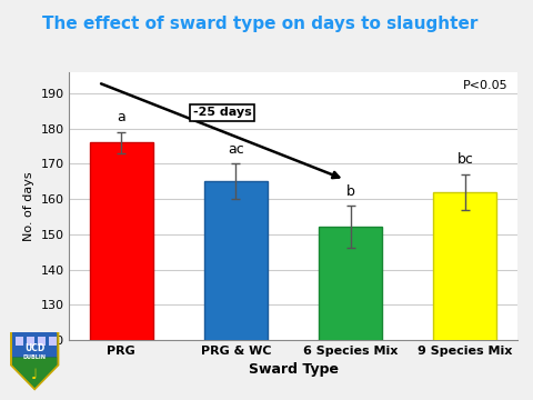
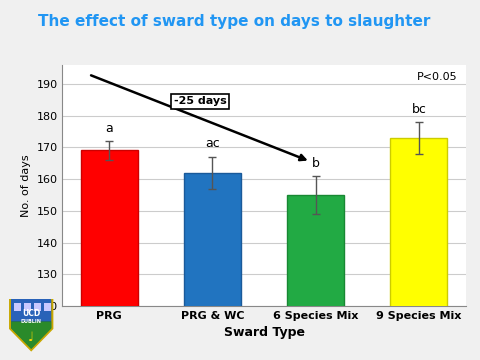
PRG: 176 -> 169
PRG & WC: 165 -> 162
6 Species Mix: 152 -> 155
9 Species Mix: 162 -> 173
